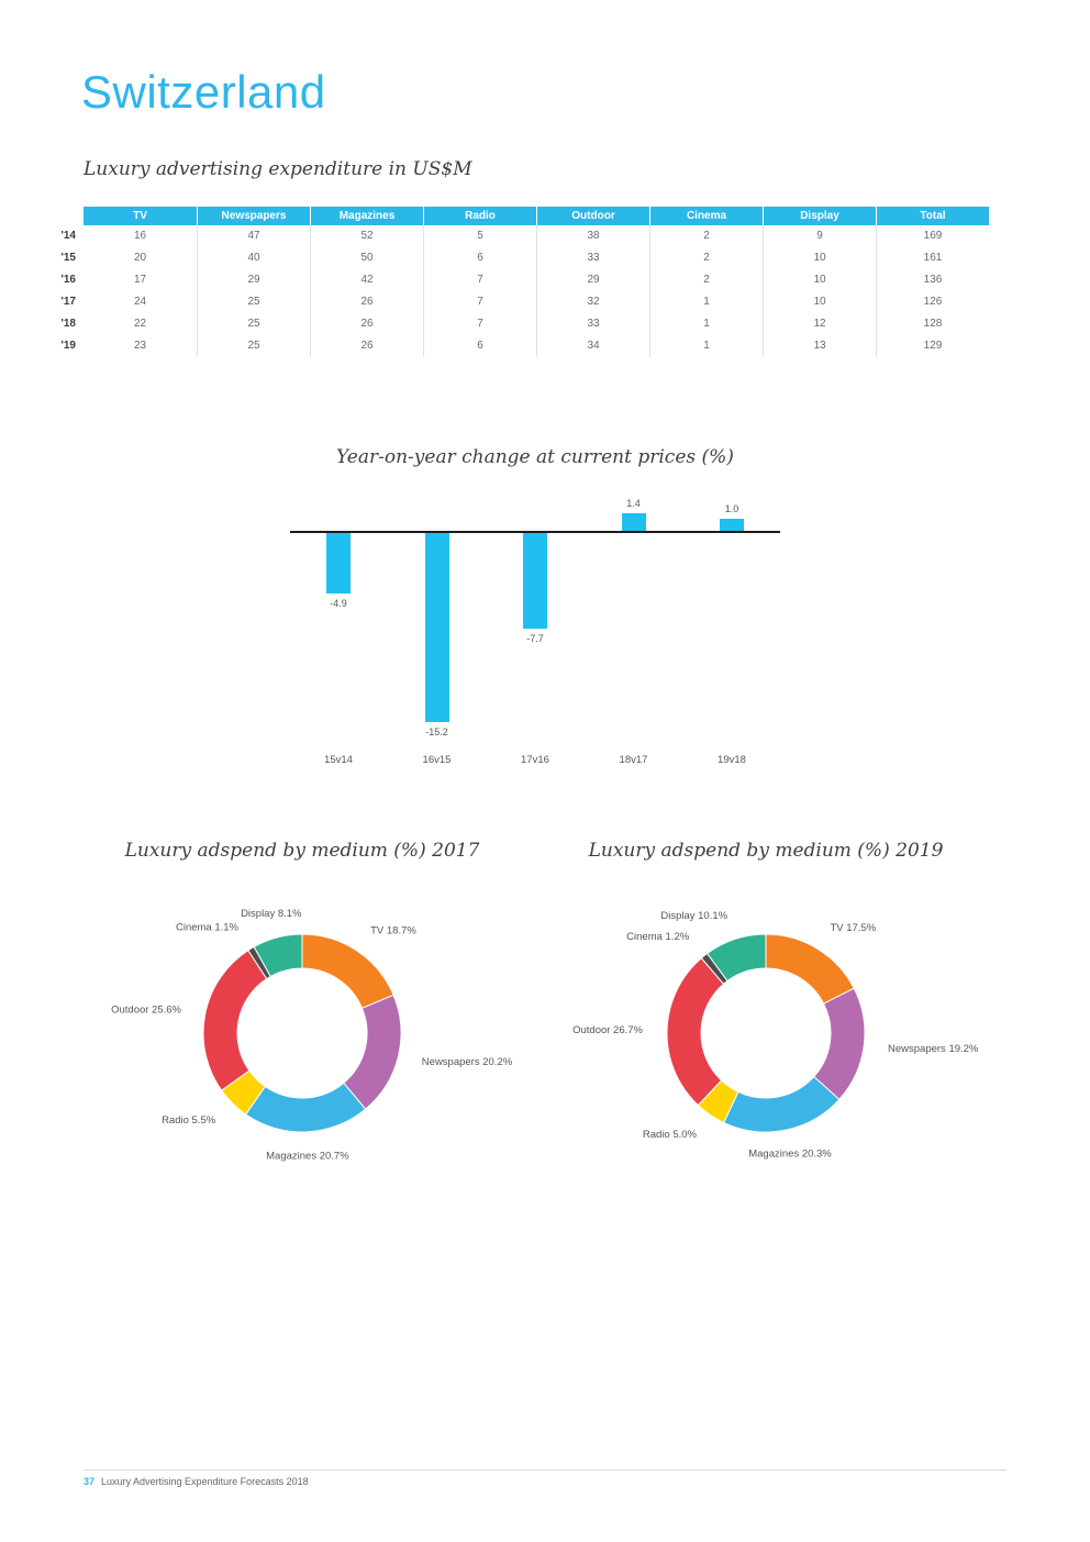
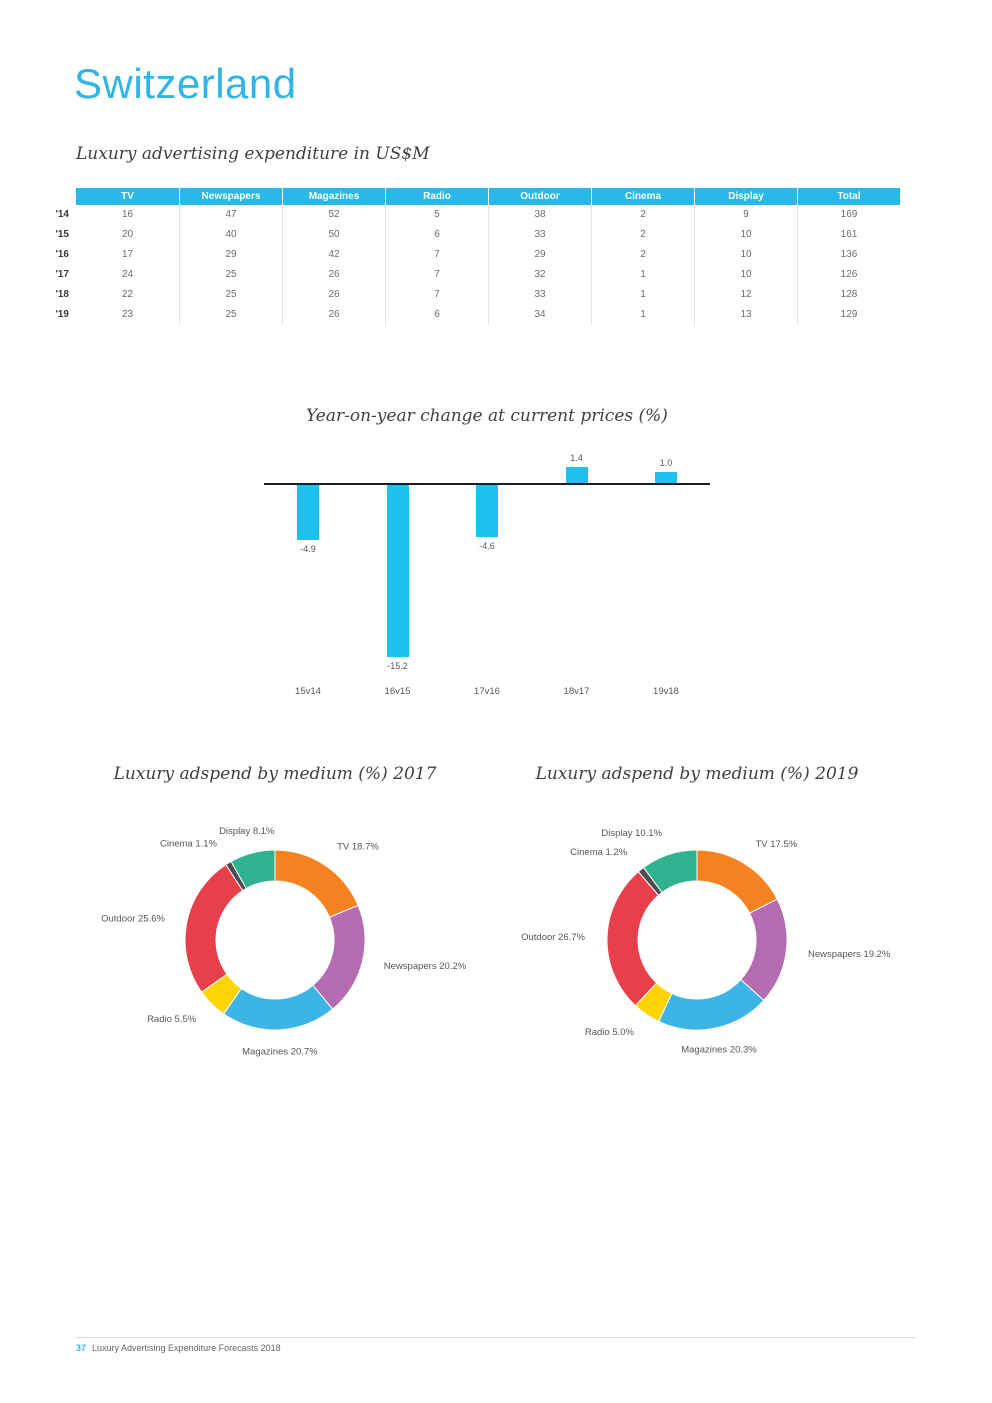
Year-on-year change at current prices (%)/17v16: -7.7 -> -4.6
